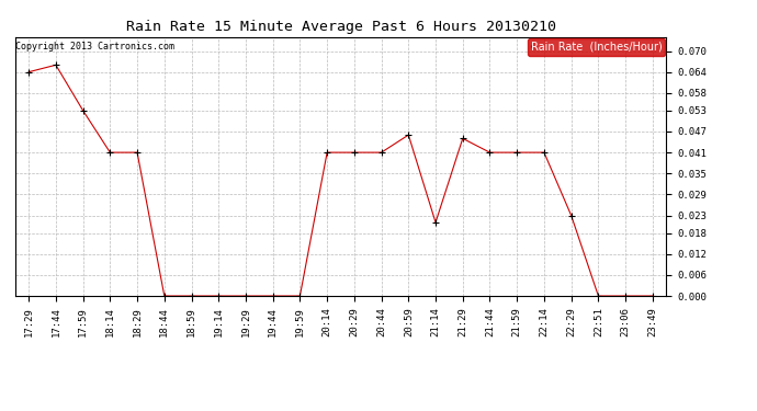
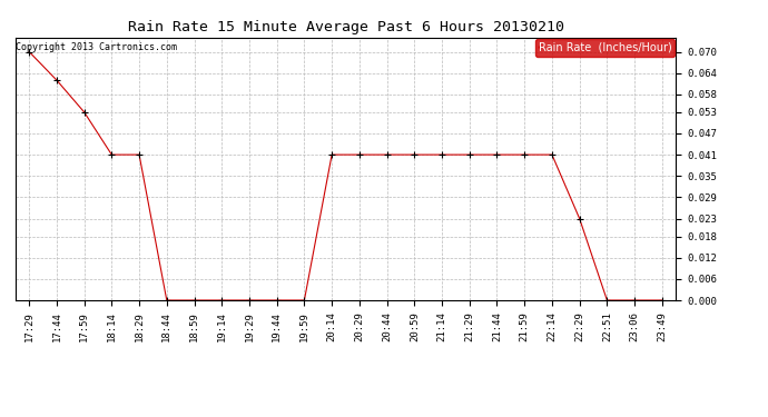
17:29: 0.064 -> 0.070
17:44: 0.066 -> 0.062
20:59: 0.046 -> 0.041
21:14: 0.021 -> 0.041
21:29: 0.045 -> 0.041
